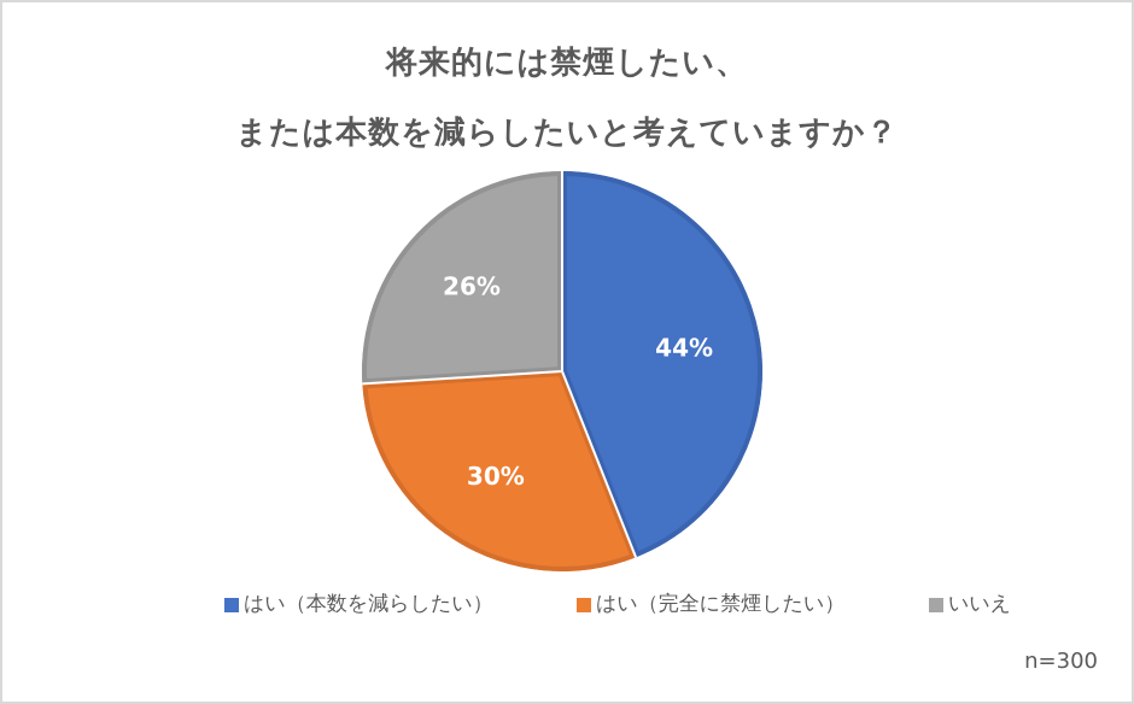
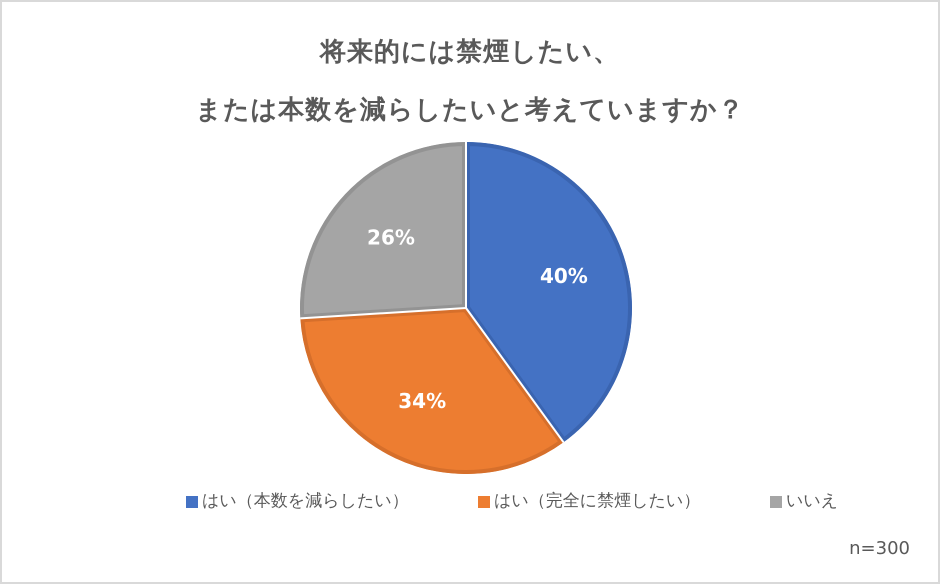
はい（本数を減らしたい）: 44% -> 40%
はい（完全に禁煙したい）: 30% -> 34%
